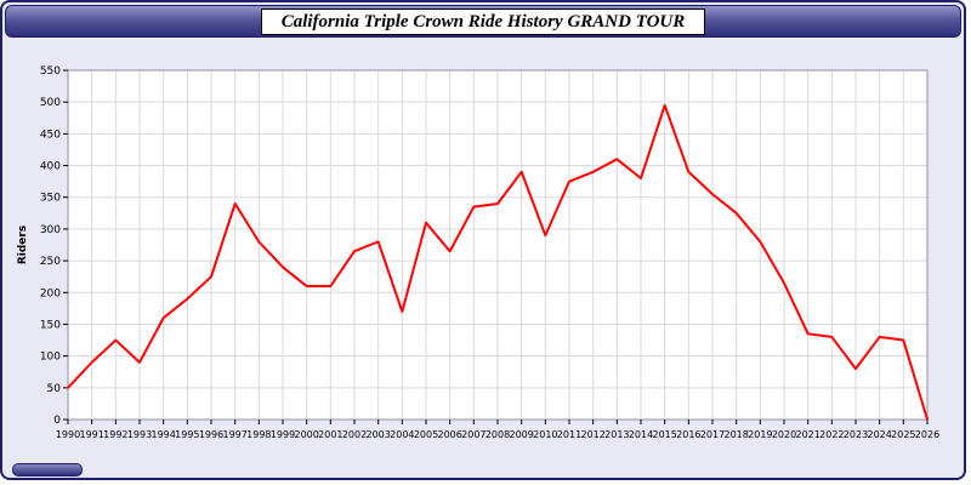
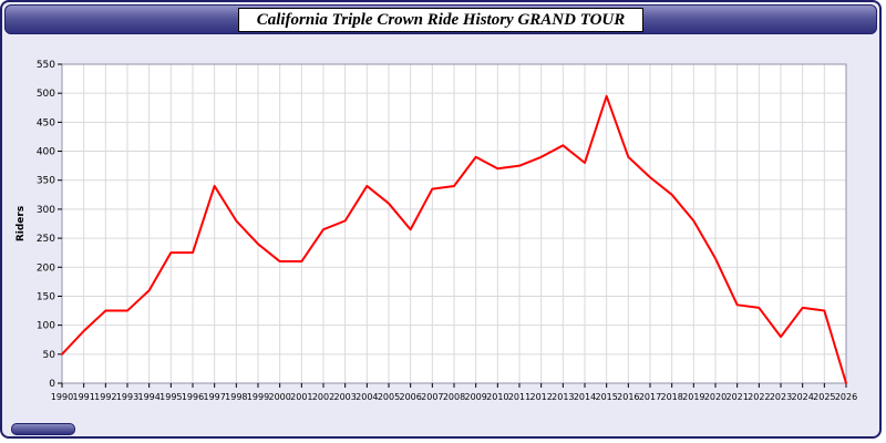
1993: 90 -> 120
1995: 190 -> 220
2004: 170 -> 340
2010: 290 -> 370
